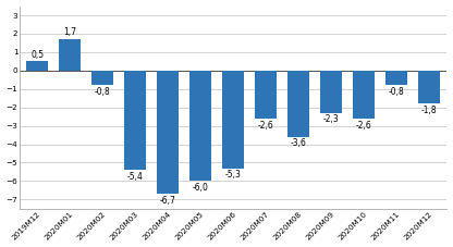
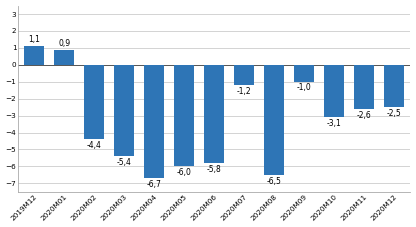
2019M12: 0,5 -> 1,1
2020M01: 1,7 -> 0,9
2020M02: -0,8 -> -4,4
2020M06: -5,3 -> -5,8
2020M07: -2,6 -> -1,2
2020M08: -3,6 -> -6,5
2020M09: -2,3 -> -1,0
2020M10: -2,6 -> -3,1
2020M11: -0,8 -> -2,6
2020M12: -1,8 -> -2,5
